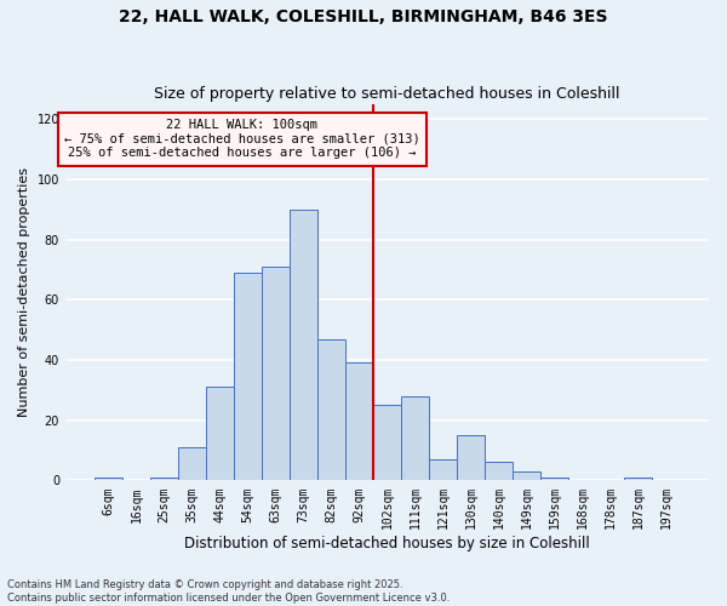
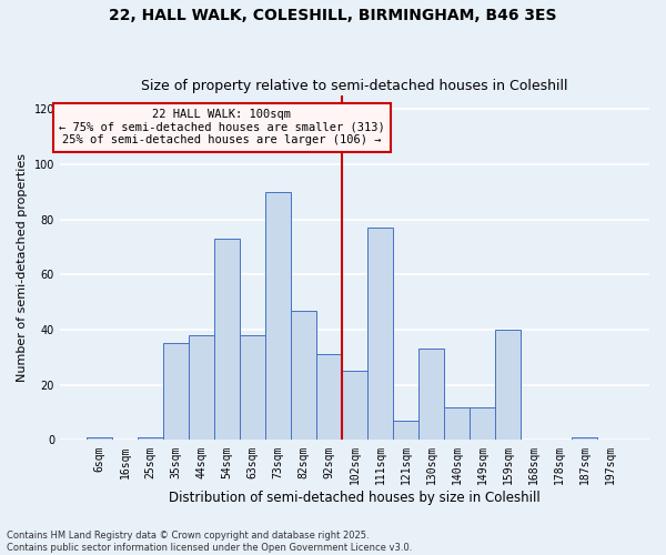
35sqm: 11 -> 35
44sqm: 31 -> 38
54sqm: 69 -> 73
63sqm: 71 -> 38
92sqm: 39 -> 31
111sqm: 28 -> 77
130sqm: 15 -> 33
140sqm: 6 -> 12
149sqm: 3 -> 12
159sqm: 1 -> 40
